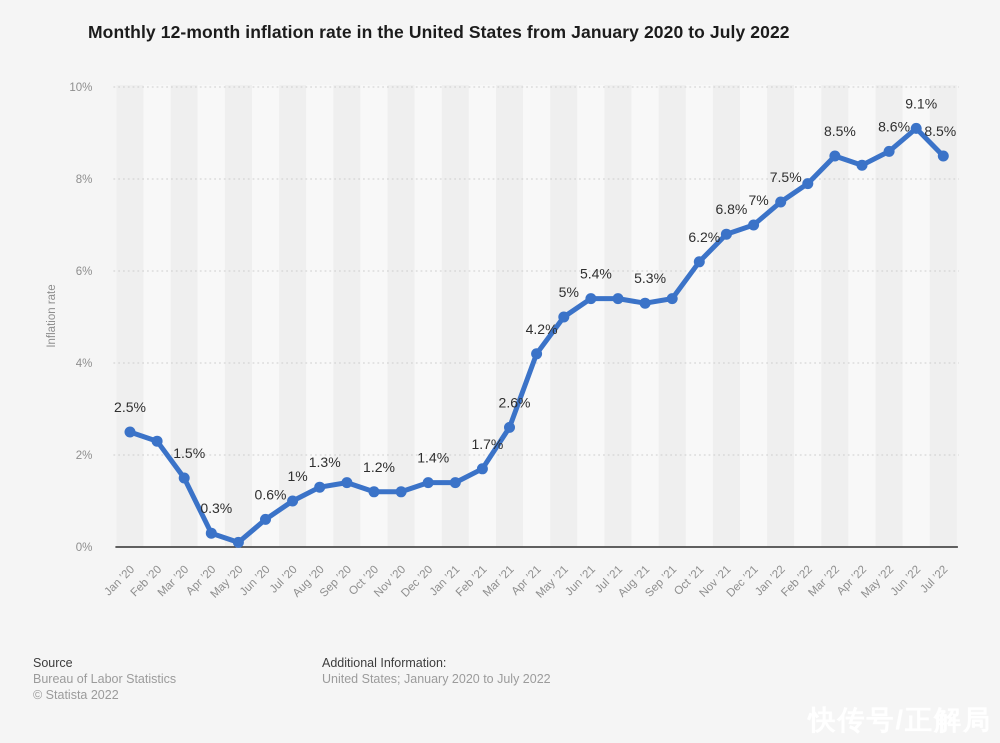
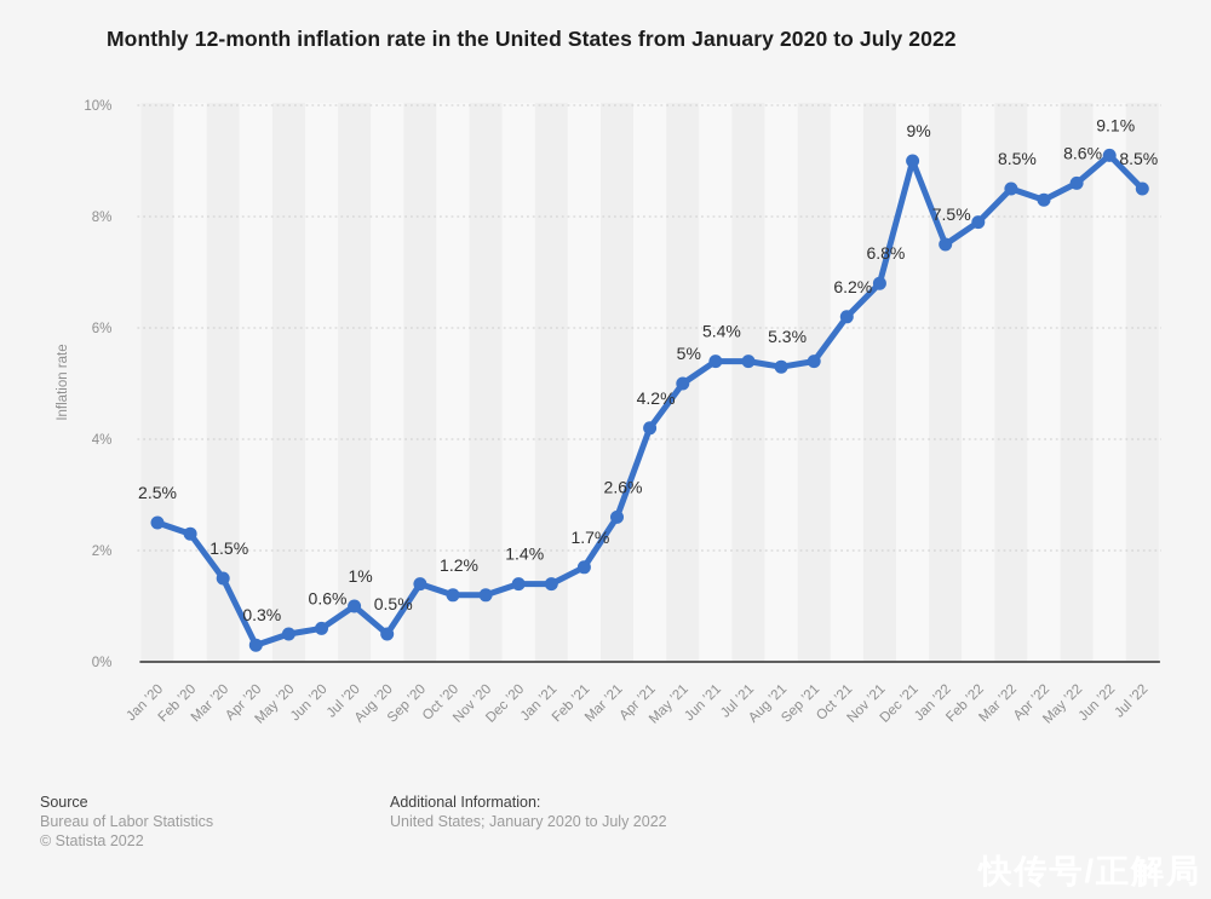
May ’20: 0.1% -> 0.5%
Aug ’20: 1.3% -> 0.5%
Dec ’21: 7% -> 9%
